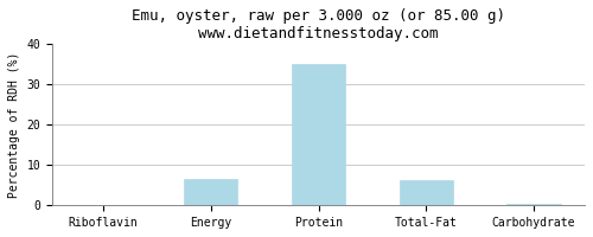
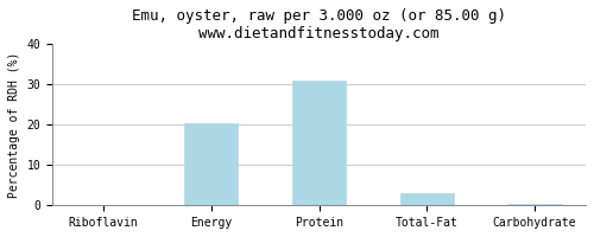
Energy: 6.5 -> 20.5
Protein: 35.0 -> 31.0
Total-Fat: 6.3 -> 3.0
